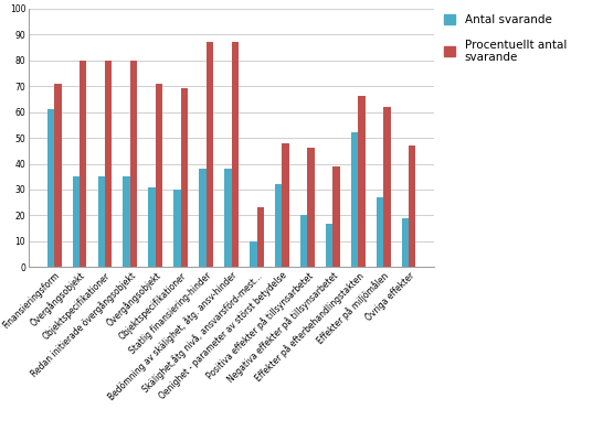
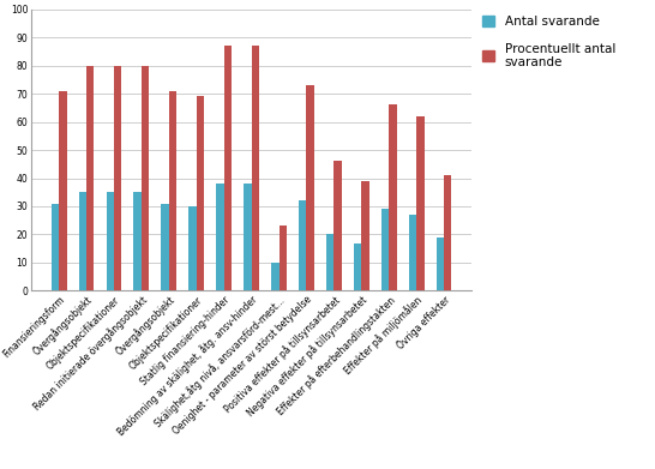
Antal svarande/Finansieringsform: 61 -> 31
Procentuellt antal svarande/Oenighet - parameter av störst betydelse: 48 -> 73
Antal svarande/Effekter på efterbehandlingstakten: 52 -> 29
Procentuellt antal svarande/Övriga effekter: 47 -> 41
